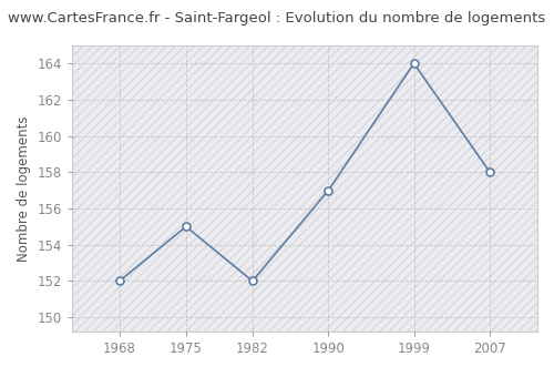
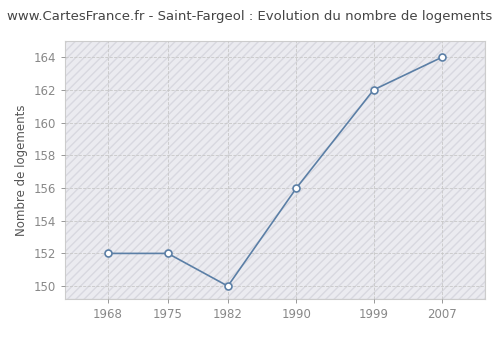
1975: 155 -> 152
1982: 152 -> 150
1990: 157 -> 156
1999: 164 -> 162
2007: 158 -> 164
